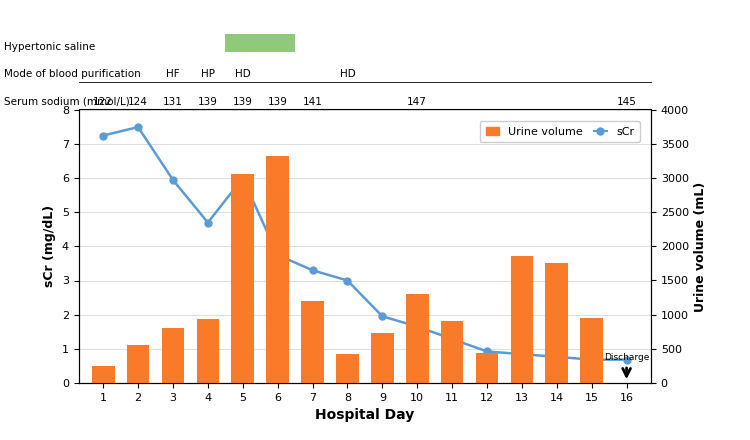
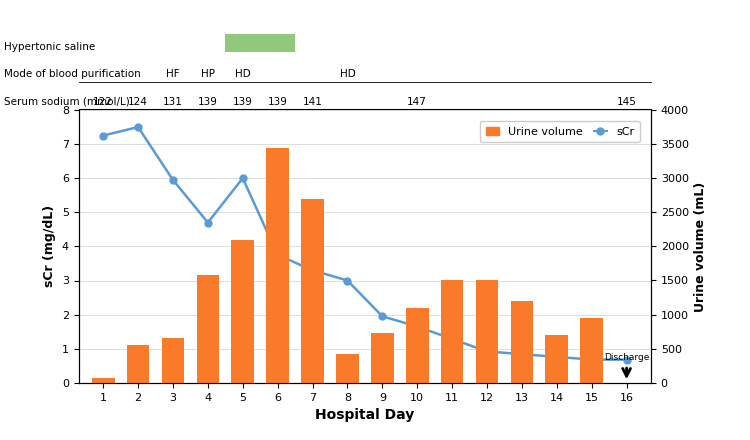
Urine volume/1: 240 -> 80
Urine volume/3: 800 -> 650
Urine volume/4: 940 -> 1580
Urine volume/5: 3060 -> 2100
Urine volume/6: 3320 -> 3450
Urine volume/7: 1200 -> 2700
Urine volume/10: 1300 -> 1100
Urine volume/11: 900 -> 1500
Urine volume/12: 440 -> 1500
Urine volume/13: 1860 -> 1200
Urine volume/14: 1760 -> 700
